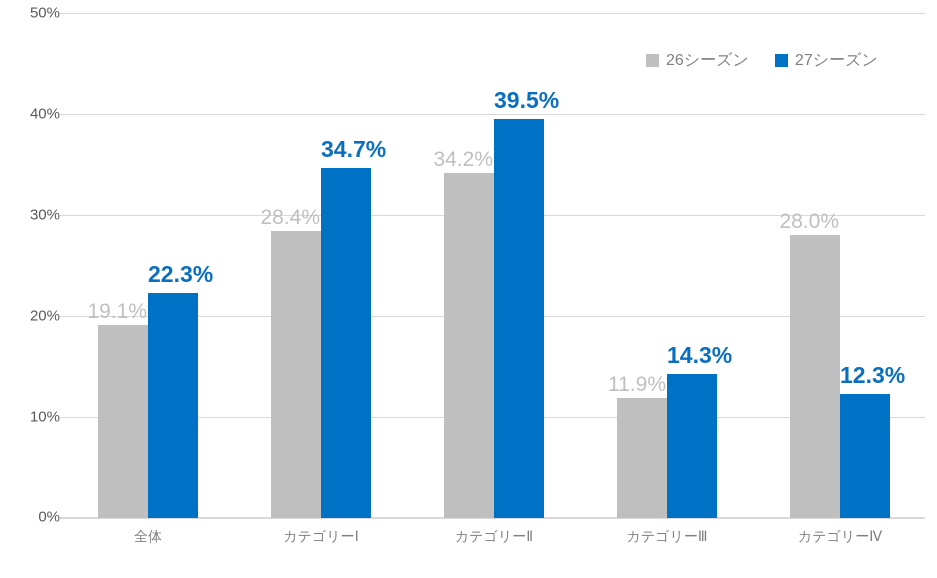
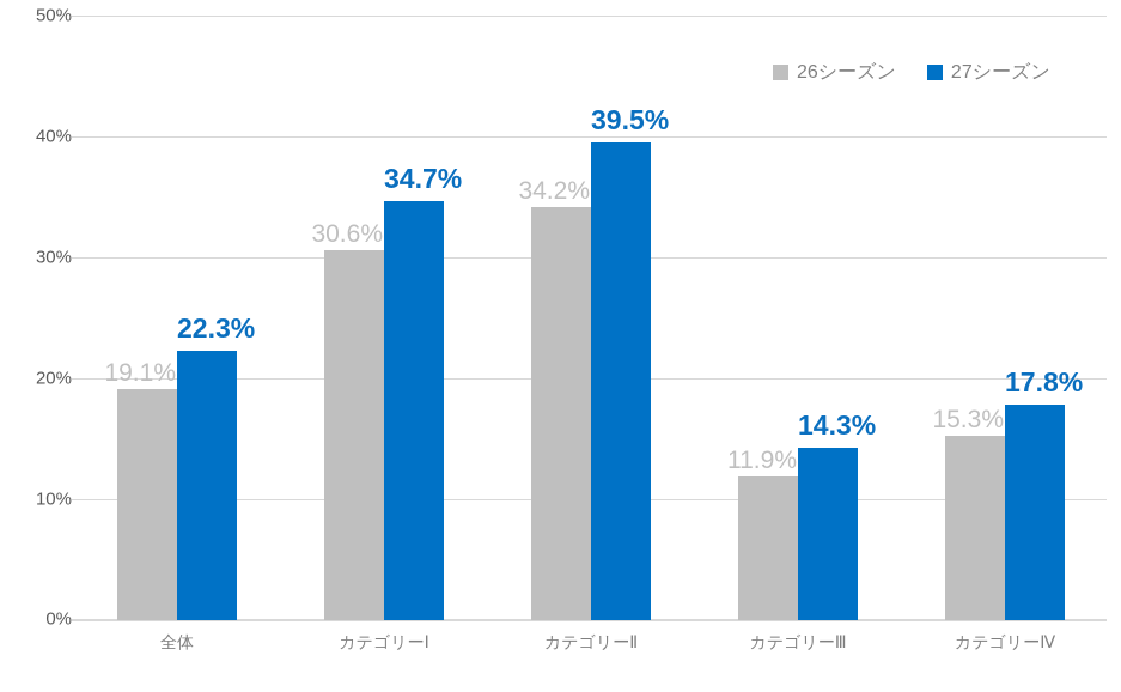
26シーズン/カテゴリーⅠ: 28.4% -> 30.6%
26シーズン/カテゴリーⅣ: 28.0% -> 15.3%
27シーズン/カテゴリーⅣ: 12.3% -> 17.8%
